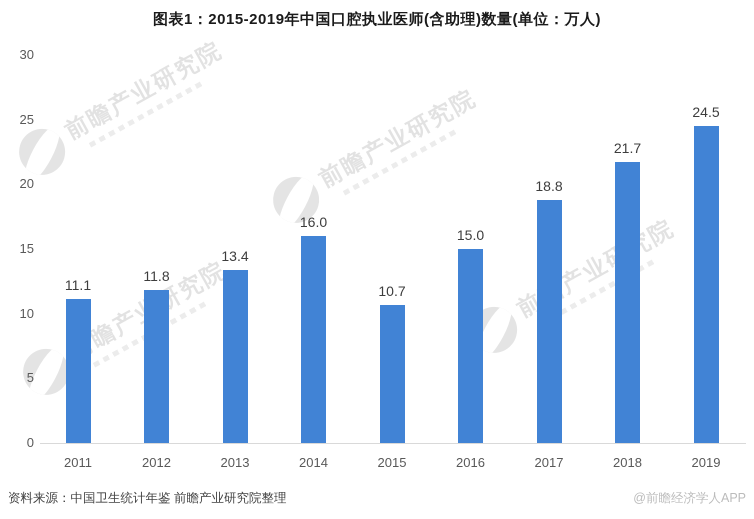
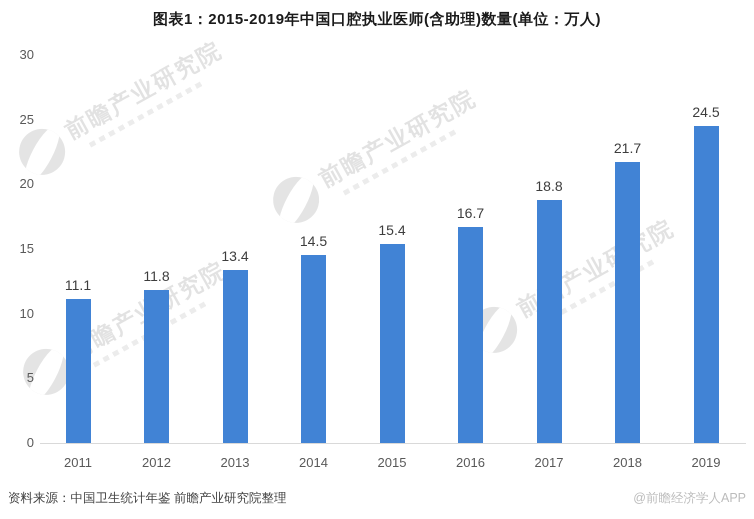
2014: 16.0 -> 14.5
2015: 10.7 -> 15.4
2016: 15.0 -> 16.7
